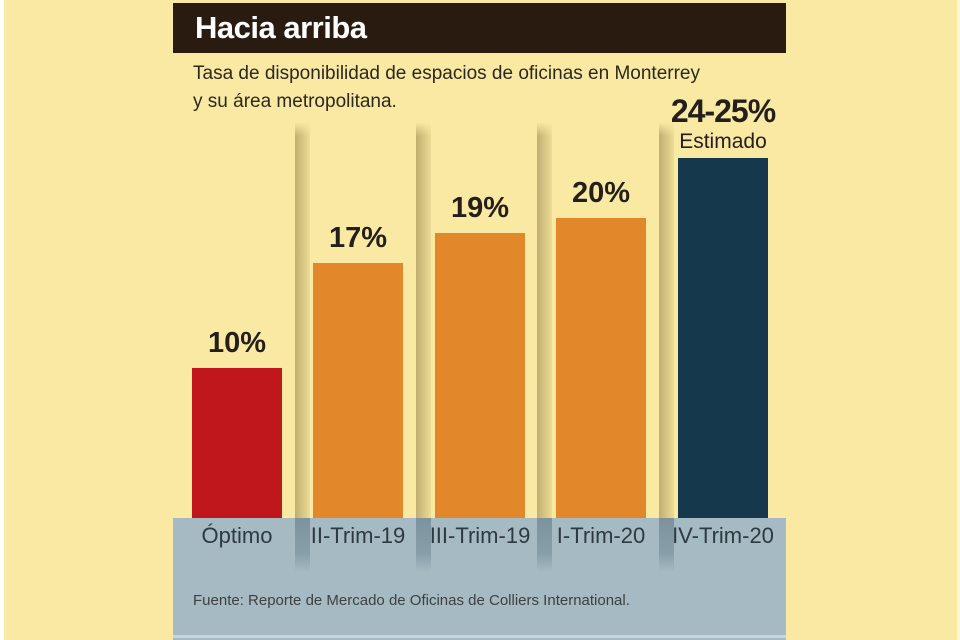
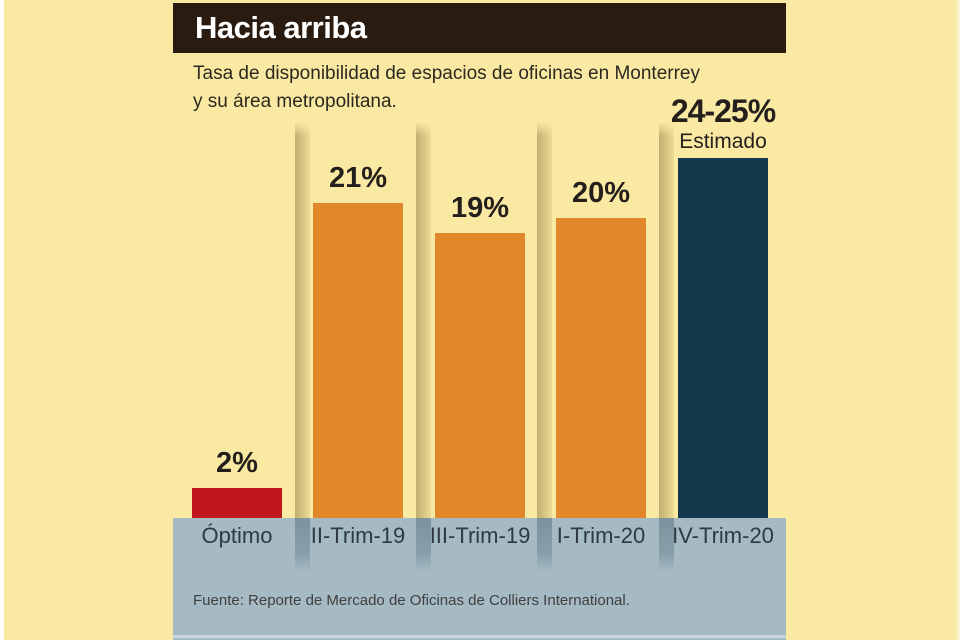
Óptimo: 10% -> 2%
II-Trim-19: 17% -> 21%
